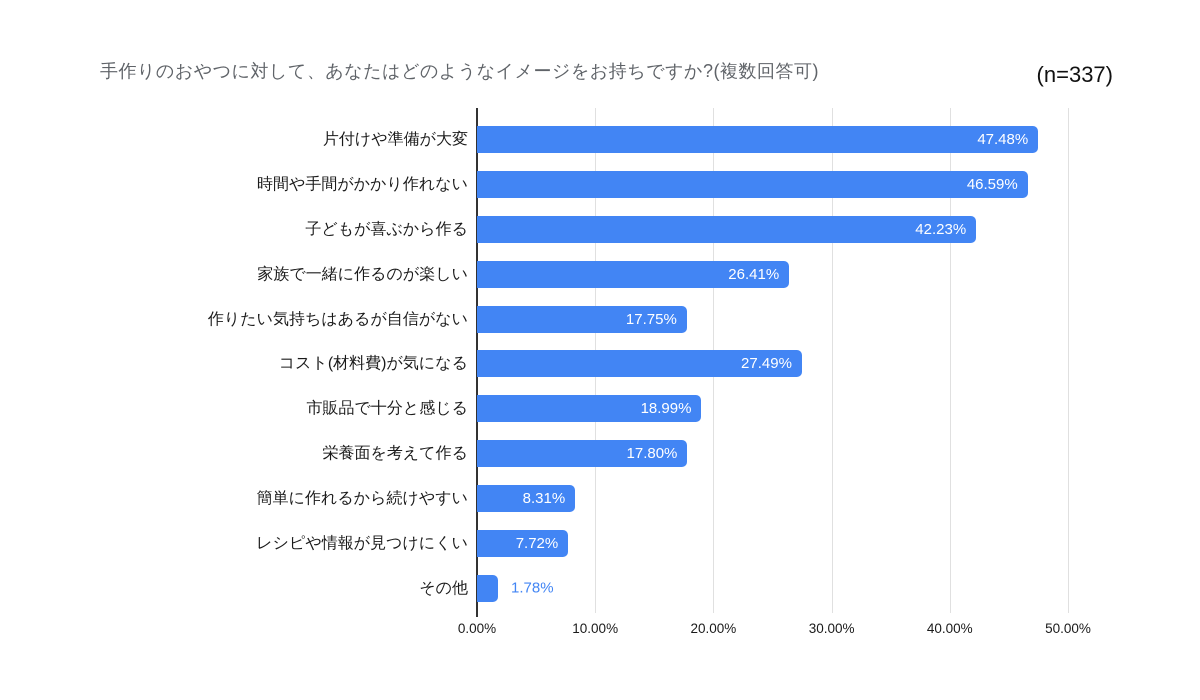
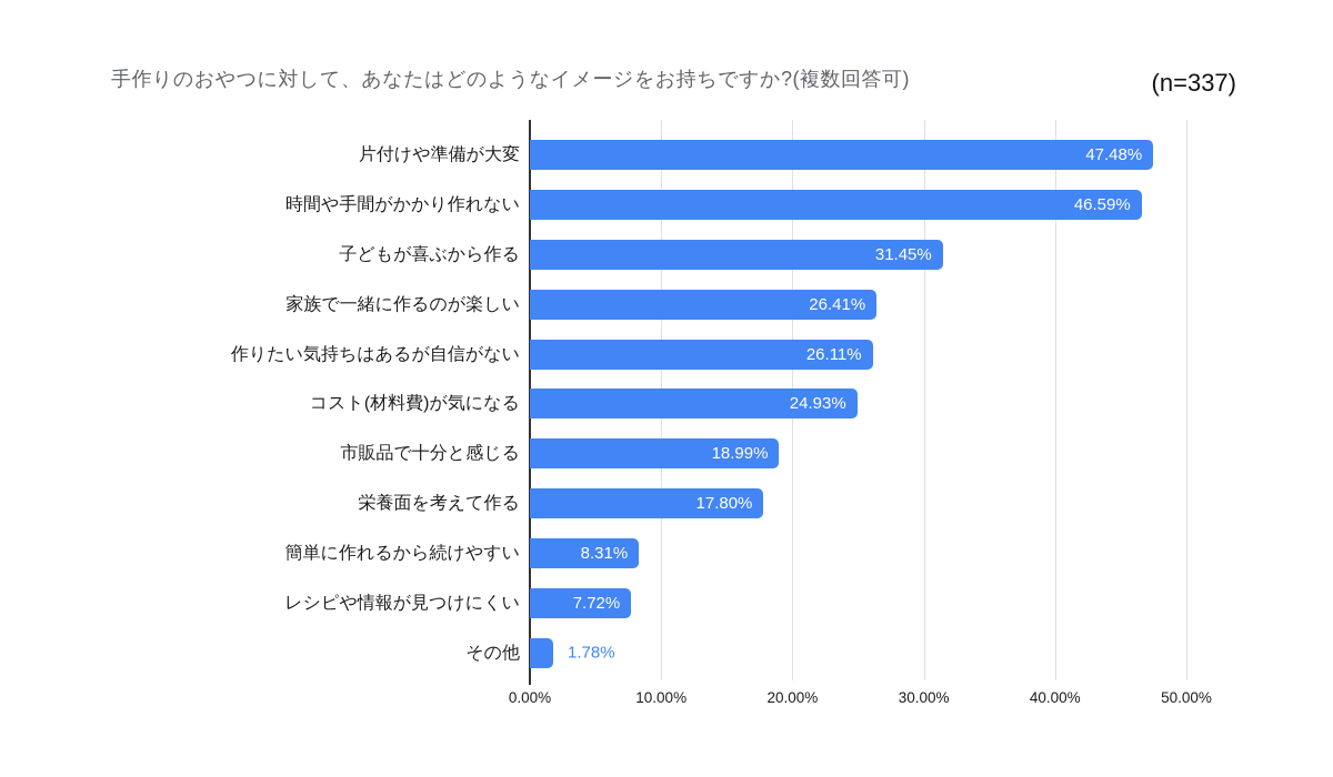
子どもが喜ぶから作る: 42.23% -> 31.45%
作りたい気持ちはあるが自信がない: 17.75% -> 26.11%
コスト(材料費)が気になる: 27.49% -> 24.93%
